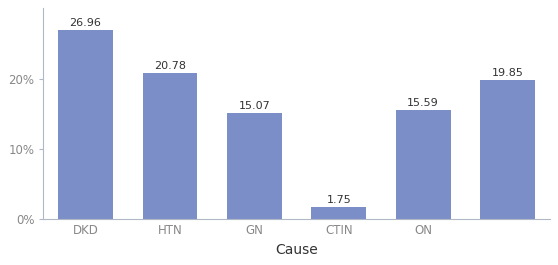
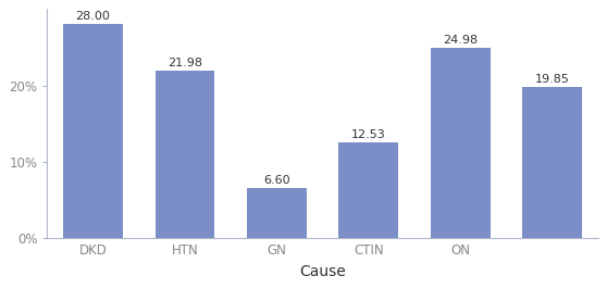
DKD: 26.96 -> 28.00
HTN: 20.78 -> 21.98
GN: 15.07 -> 6.60
CTIN: 1.75 -> 12.53
ON: 15.59 -> 24.98
